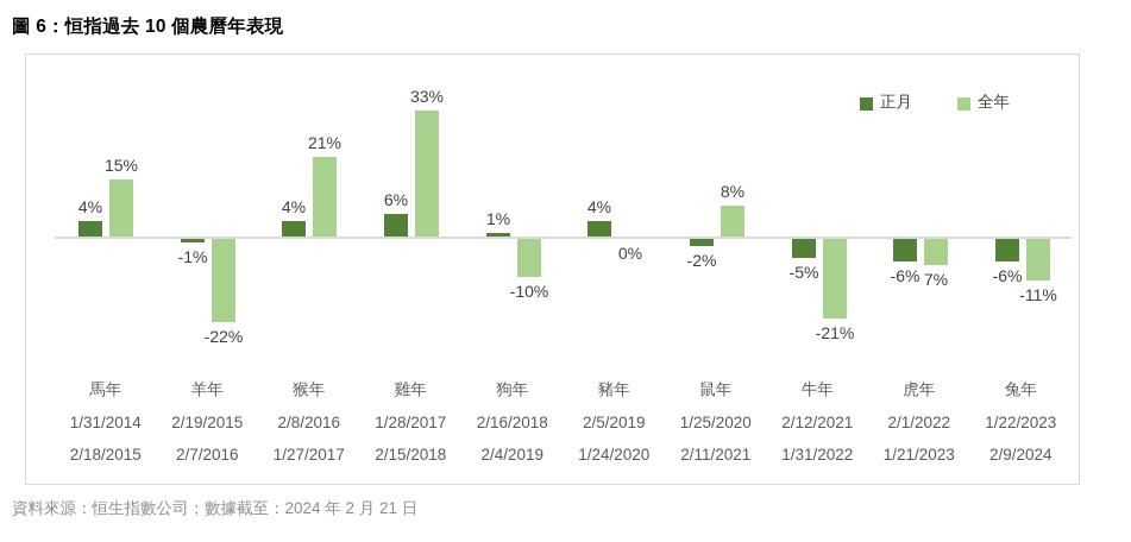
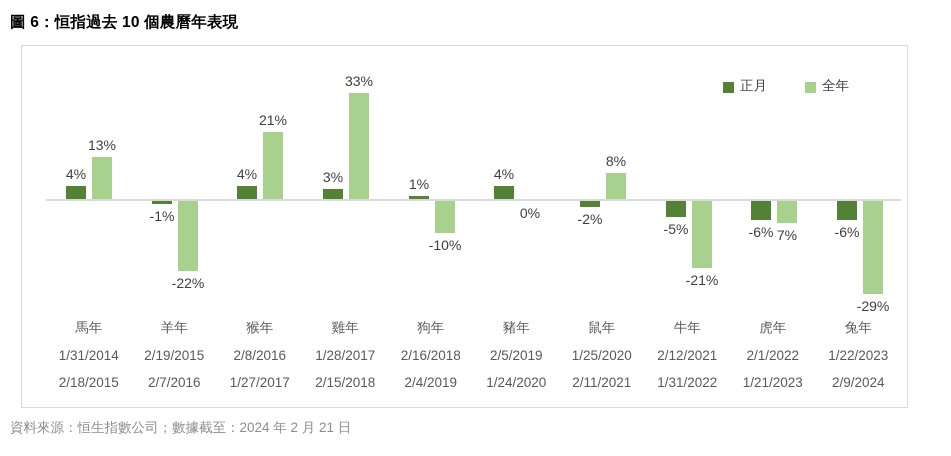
全年/馬年: 15% -> 13%
正月/雞年: 6% -> 3%
全年/兔年: -11% -> -29%
